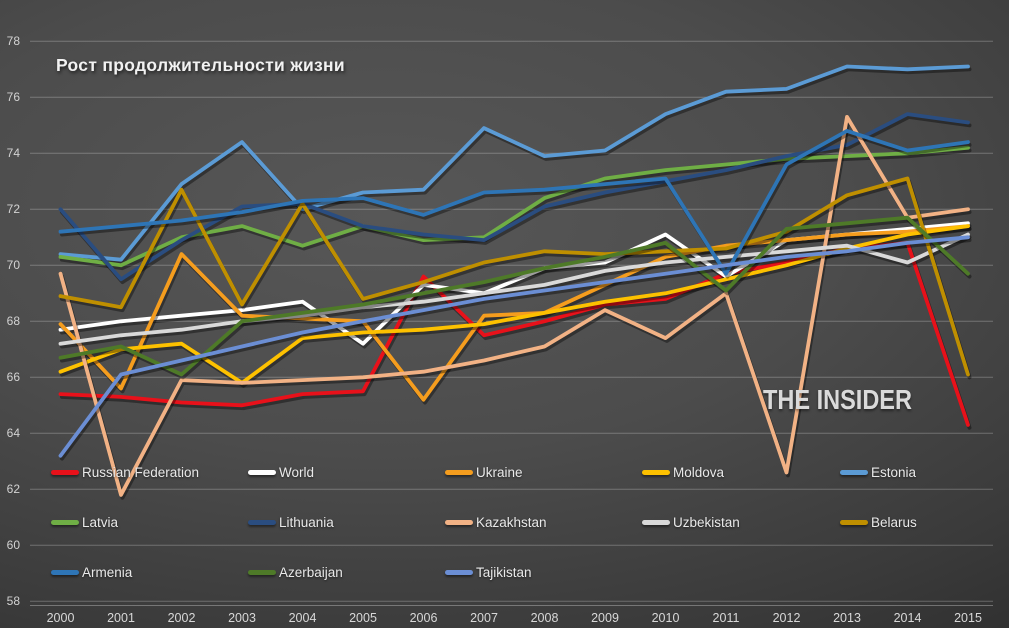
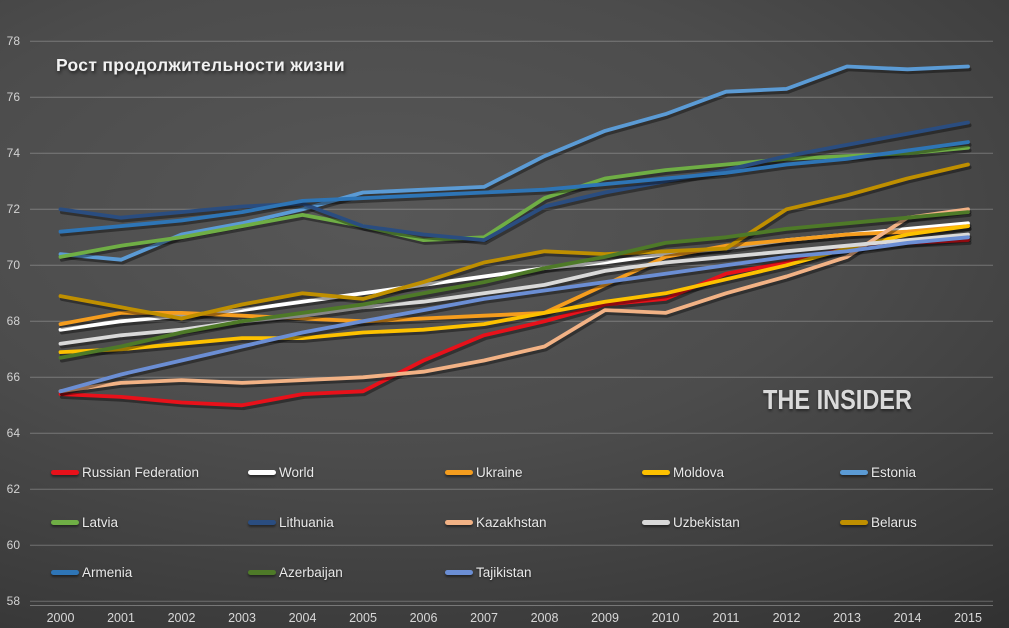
Moldova/2000: 66.2 -> 66.9
Kazakhstan/2000: 69.7 -> 65.5
Tajikistan/2000: 63.2 -> 65.5
Ukraine/2001: 65.6 -> 68.3
Latvia/2001: 70.0 -> 70.7
Lithuania/2001: 69.5 -> 71.7
Kazakhstan/2001: 61.8 -> 65.8
Ukraine/2002: 70.4 -> 68.3
Estonia/2002: 72.9 -> 71.1
Lithuania/2002: 70.9 -> 71.9
Belarus/2002: 72.7 -> 68.1
Azerbaijan/2002: 66.1 -> 67.6
Moldova/2003: 65.8 -> 67.4
Estonia/2003: 74.4 -> 71.5
Latvia/2004: 70.7 -> 71.8
Belarus/2004: 72.2 -> 69.0
World/2005: 67.2 -> 69.0
Russian Federation/2006: 69.6 -> 66.6
Ukraine/2006: 65.2 -> 68.1
Armenia/2006: 71.8 -> 72.5
World/2007: 69.0 -> 69.6
Estonia/2007: 74.9 -> 72.8
Estonia/2009: 74.1 -> 74.8
World/2010: 71.1 -> 70.4
Kazakhstan/2010: 67.4 -> 68.3
World/2011: 69.6 -> 70.6
Armenia/2011: 69.7 -> 73.3
Azerbaijan/2011: 69.1 -> 71.0
Kazakhstan/2012: 62.6 -> 69.6
Belarus/2012: 71.2 -> 72.0
Kazakhstan/2013: 75.3 -> 70.3
Armenia/2013: 74.8 -> 73.8
Lithuania/2014: 75.4 -> 74.7
Uzbekistan/2014: 70.1 -> 70.9
Russian Federation/2015: 64.3 -> 70.9
Belarus/2015: 66.1 -> 73.6
Azerbaijan/2015: 69.7 -> 71.9
